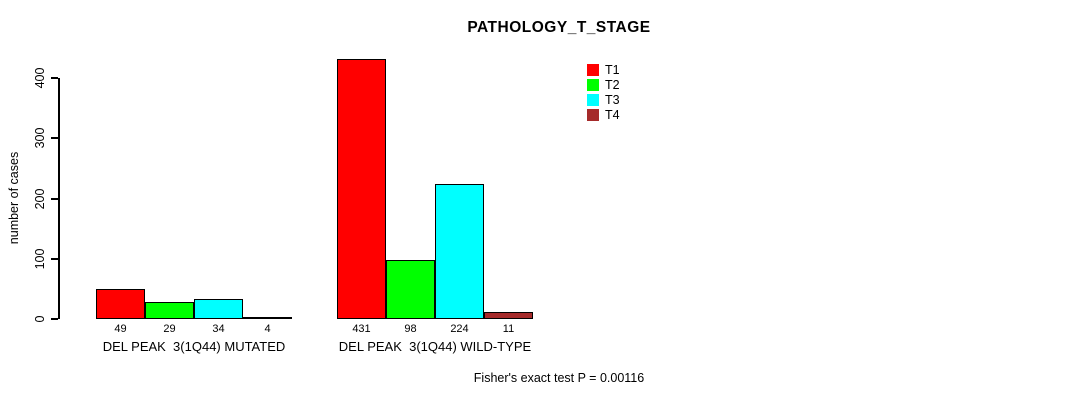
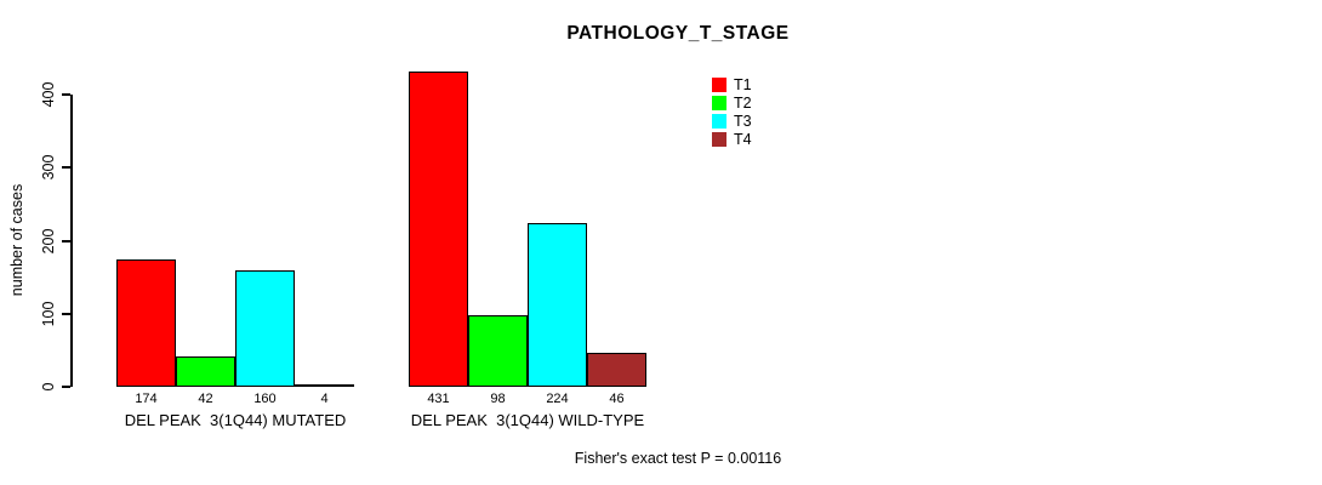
T1/DEL PEAK 3(1Q44) MUTATED: 49 -> 174
T2/DEL PEAK 3(1Q44) MUTATED: 29 -> 42
T3/DEL PEAK 3(1Q44) MUTATED: 34 -> 160
T4/DEL PEAK 3(1Q44) WILD-TYPE: 11 -> 46
